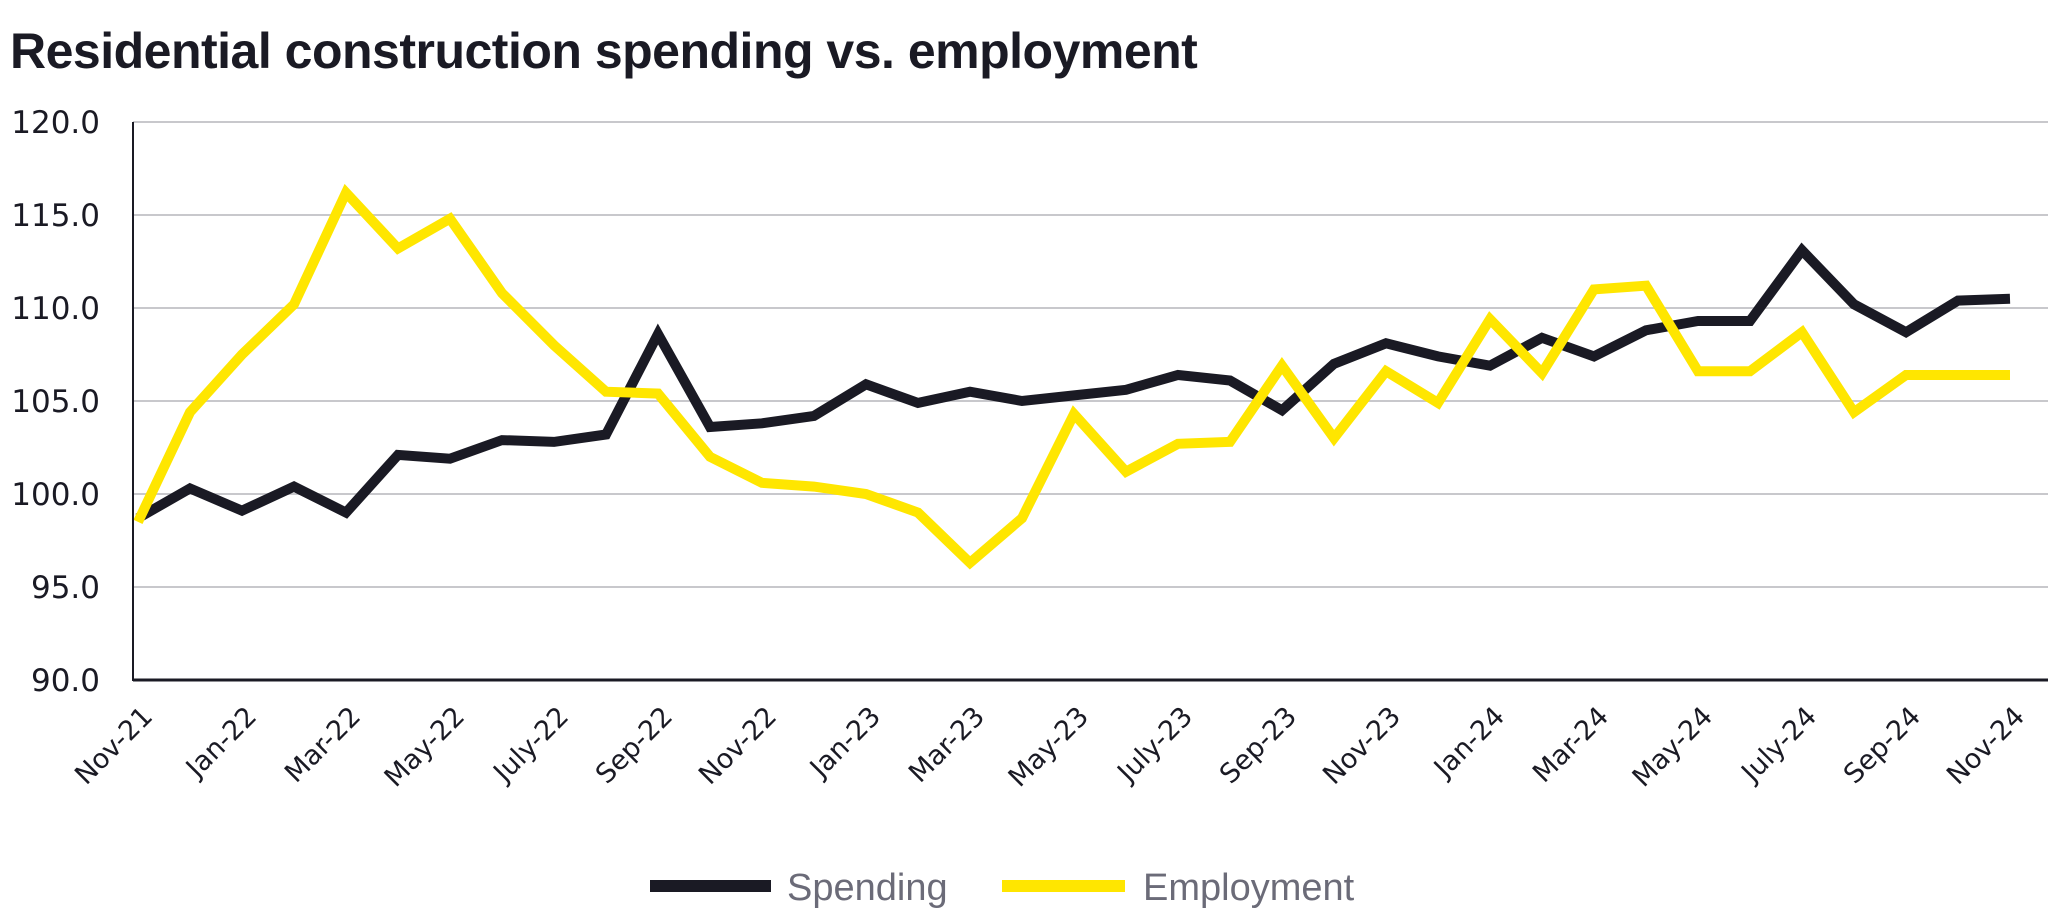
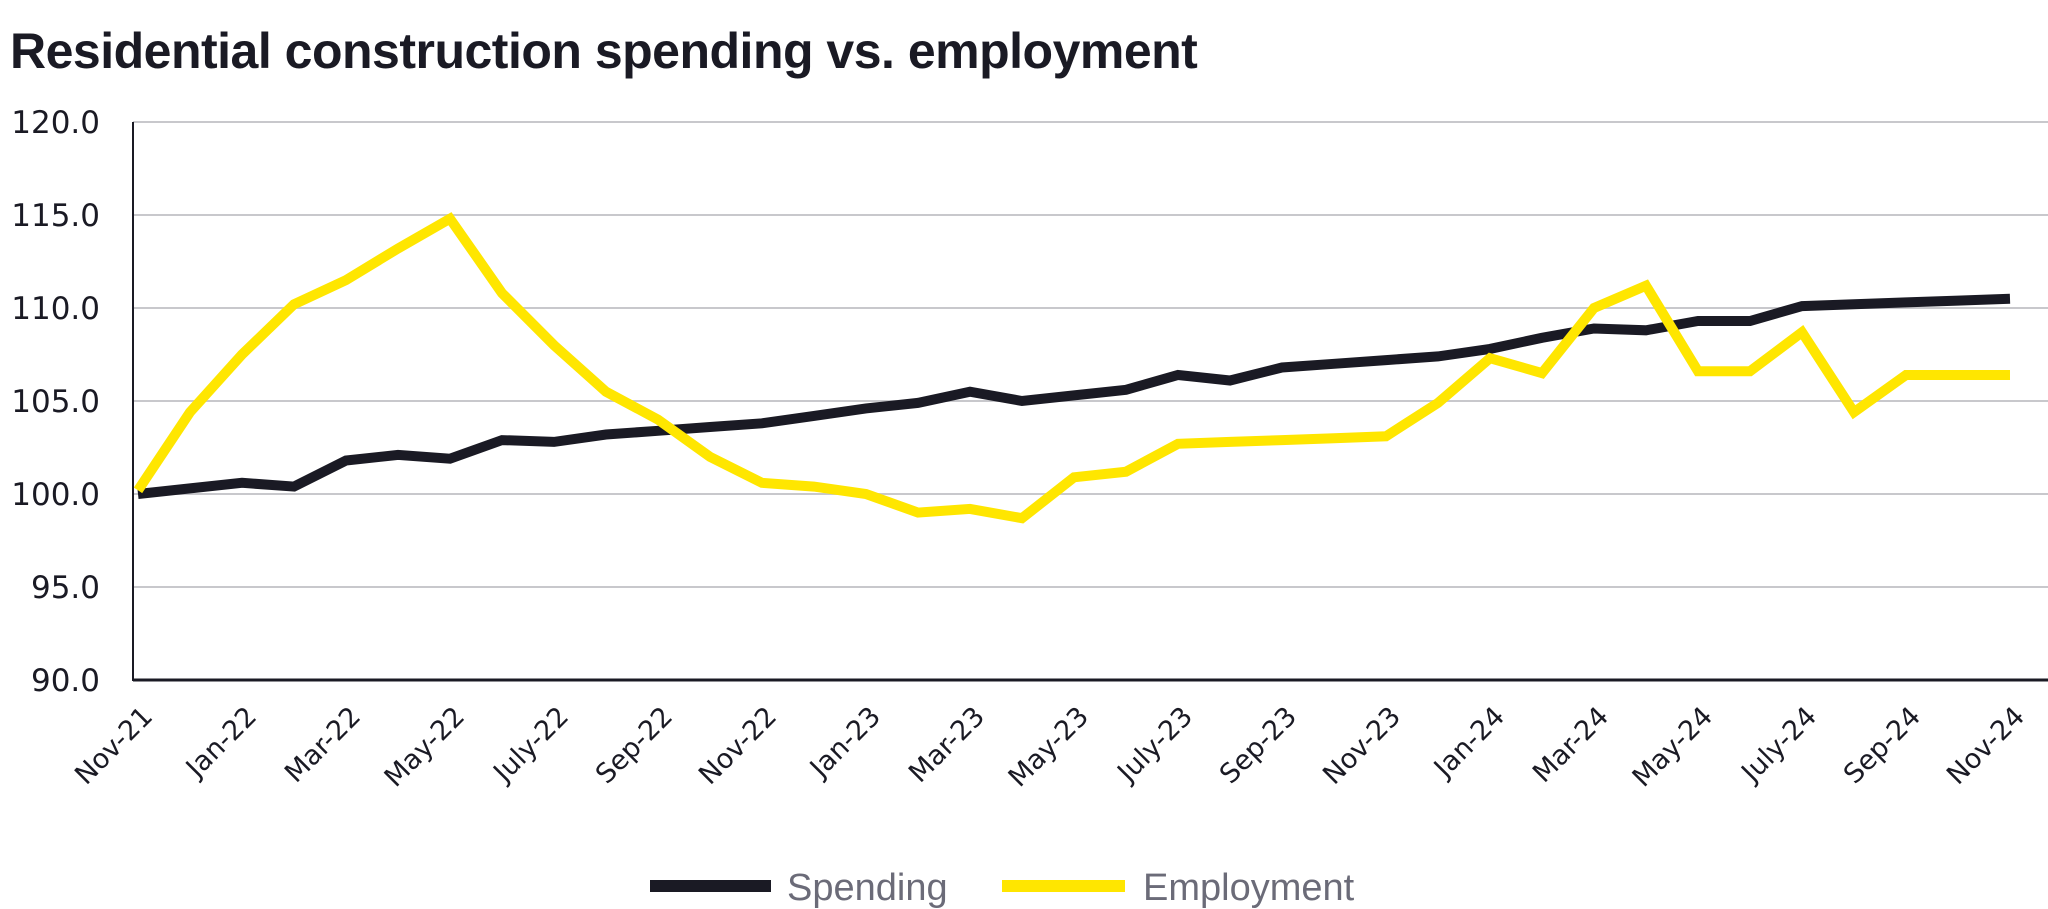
Spending/Nov-21: 98.7 -> 100.0
Employment/Nov-21: 98.5 -> 100.2
Spending/Jan-22: 99.1 -> 100.6
Spending/Mar-22: 99.0 -> 101.8
Employment/Mar-22: 116.2 -> 111.5
Spending/Sep-22: 108.6 -> 103.4
Employment/Sep-22: 105.4 -> 104.0
Spending/Jan-23: 105.9 -> 104.6
Employment/Mar-23: 96.3 -> 99.2
Employment/May-23: 104.3 -> 100.9
Spending/Sep-23: 104.5 -> 106.8
Employment/Sep-23: 106.9 -> 102.9
Spending/Nov-23: 108.1 -> 107.2
Employment/Nov-23: 106.6 -> 103.1
Spending/Jan-24: 106.9 -> 107.8
Employment/Jan-24: 109.4 -> 107.3
Spending/Mar-24: 107.4 -> 108.9
Employment/Mar-24: 111.0 -> 110.0
Spending/July-24: 113.1 -> 110.1
Spending/Sep-24: 108.7 -> 110.3
